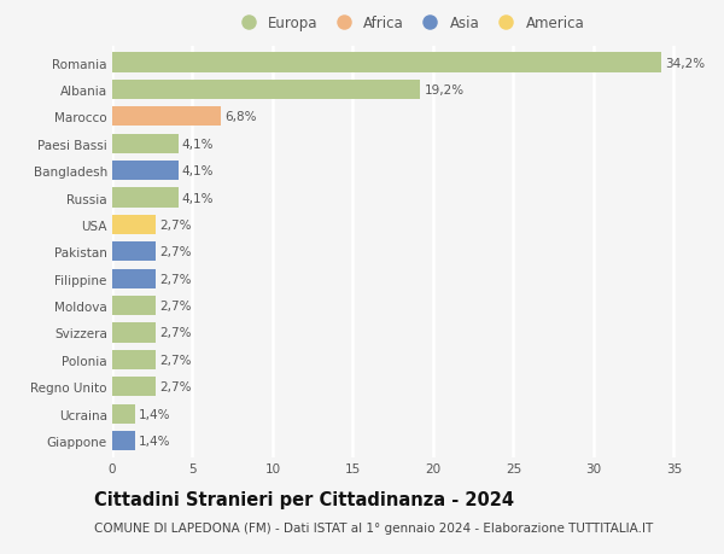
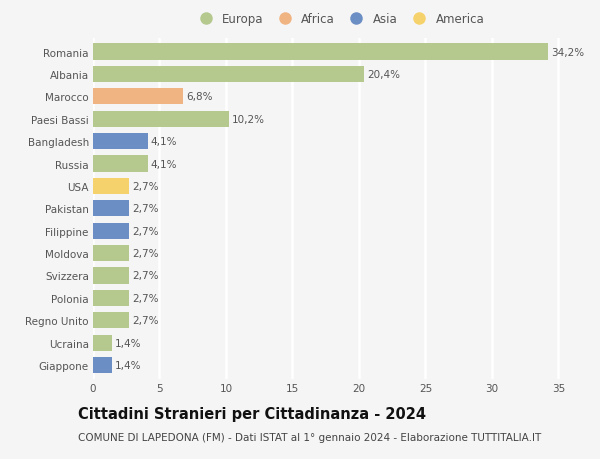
Albania: 19,2% -> 20,4%
Paesi Bassi: 4,1% -> 10,2%
